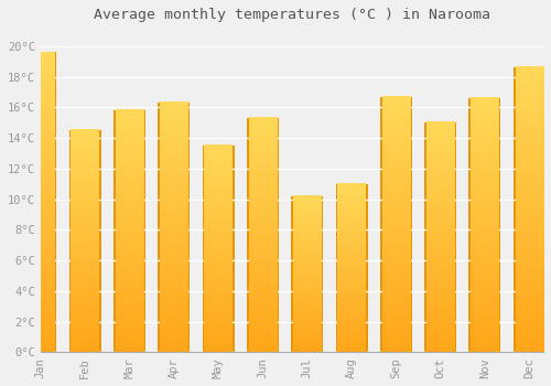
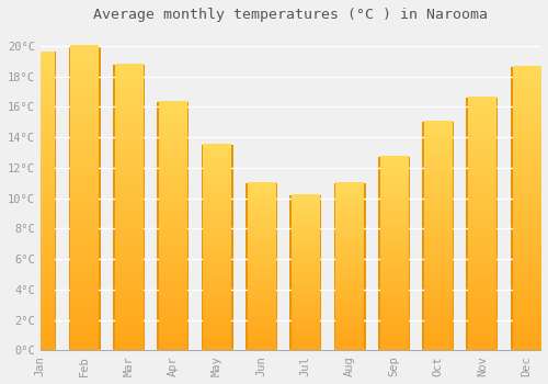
Feb: 14.5°C -> 20.0°C
Mar: 15.8°C -> 18.8°C
Jun: 15.3°C -> 11.0°C
Sep: 16.7°C -> 12.7°C
